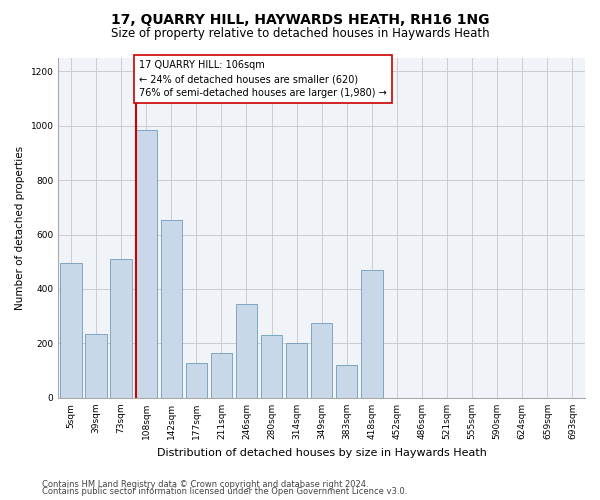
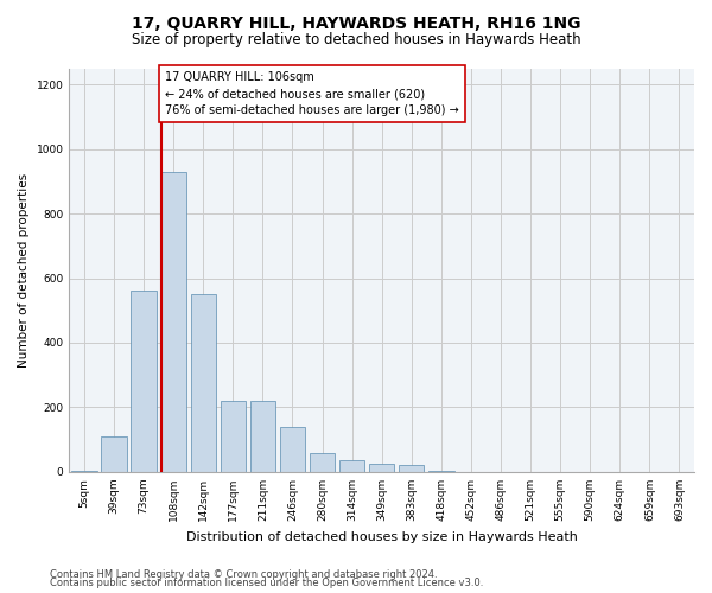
5sqm: 495 -> 5
39sqm: 235 -> 110
73sqm: 510 -> 560
108sqm: 985 -> 930
142sqm: 655 -> 550
177sqm: 130 -> 220
211sqm: 165 -> 220
246sqm: 345 -> 140
280sqm: 230 -> 60
314sqm: 200 -> 35
349sqm: 275 -> 25
383sqm: 120 -> 20
418sqm: 470 -> 5
